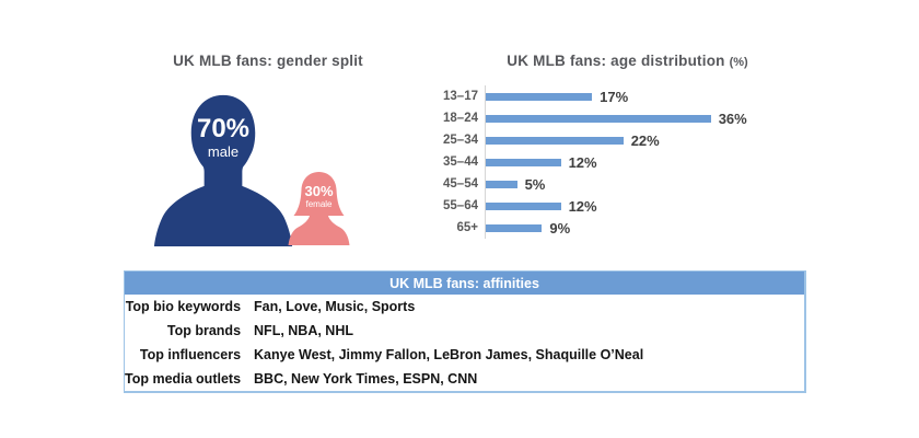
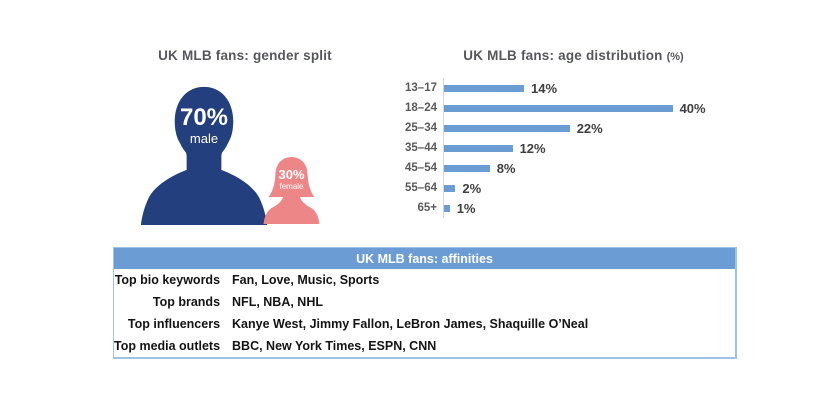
13–17: 17% -> 14%
18–24: 36% -> 40%
45–54: 5% -> 8%
55–64: 12% -> 2%
65+: 9% -> 1%
